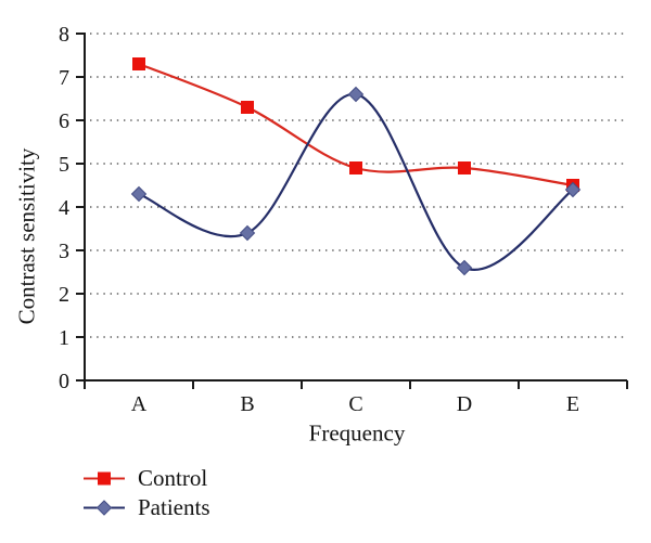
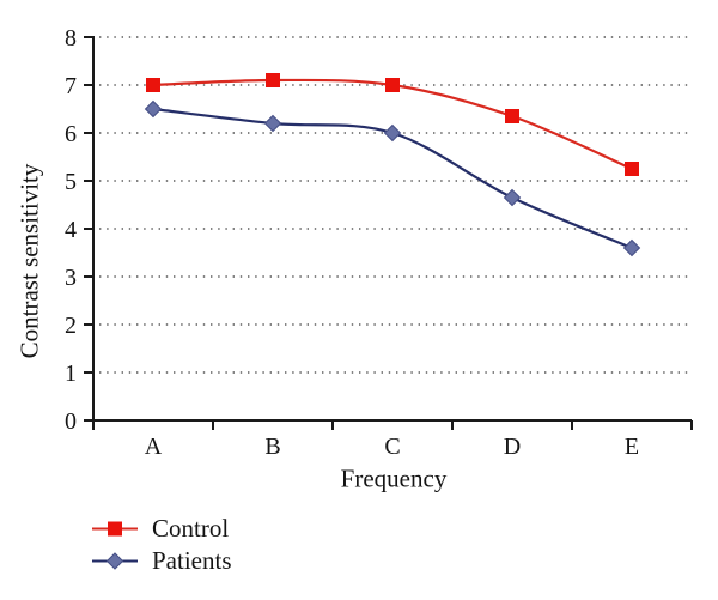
Control/A: 7.3 -> 7.0
Patients/A: 4.3 -> 6.5
Control/B: 6.3 -> 7.1
Patients/B: 3.4 -> 6.2
Control/C: 4.9 -> 7.0
Patients/C: 6.6 -> 6.0
Control/D: 4.9 -> 6.3
Patients/D: 2.6 -> 4.7
Control/E: 4.5 -> 5.2
Patients/E: 4.4 -> 3.6
